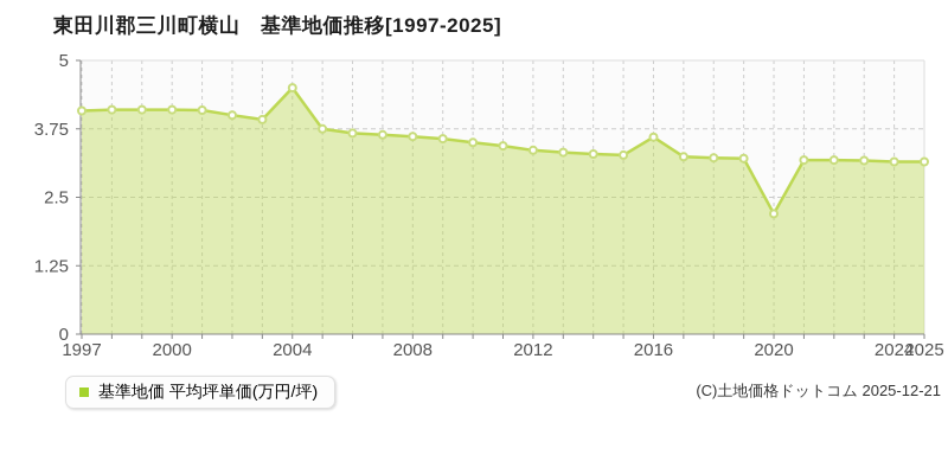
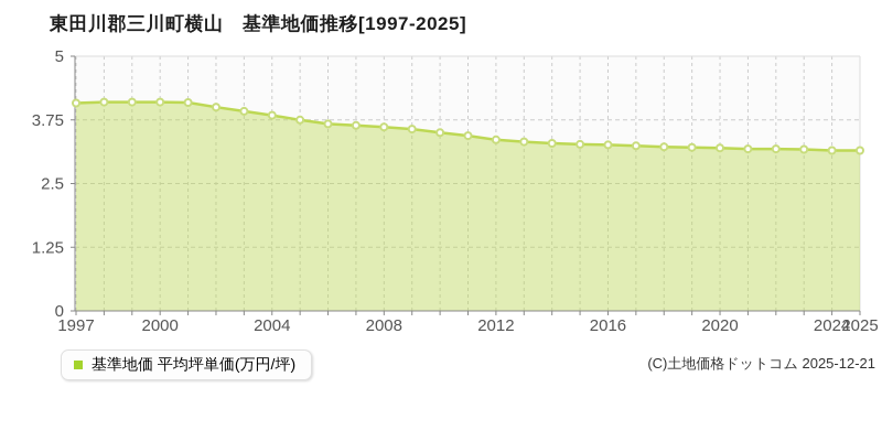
2004: 4.5 -> 3.8
2016: 3.6 -> 3.3
2020: 2.2 -> 3.2
